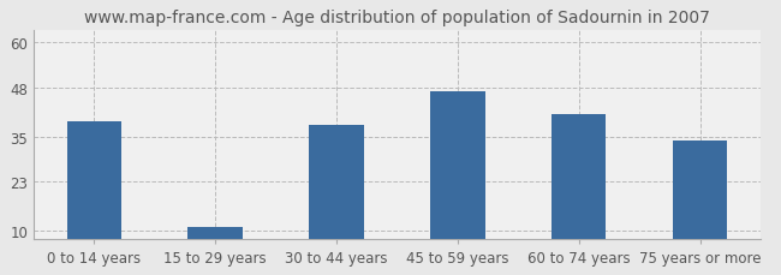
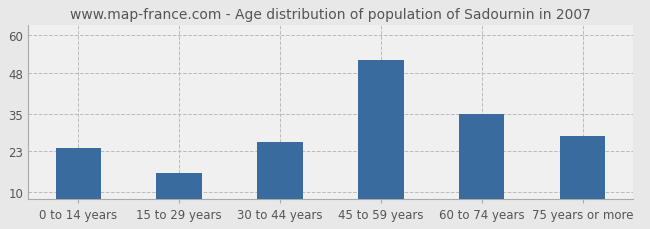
0 to 14 years: 39 -> 24
15 to 29 years: 11 -> 16
30 to 44 years: 38 -> 26
45 to 59 years: 47 -> 52
60 to 74 years: 41 -> 35
75 years or more: 34 -> 28
